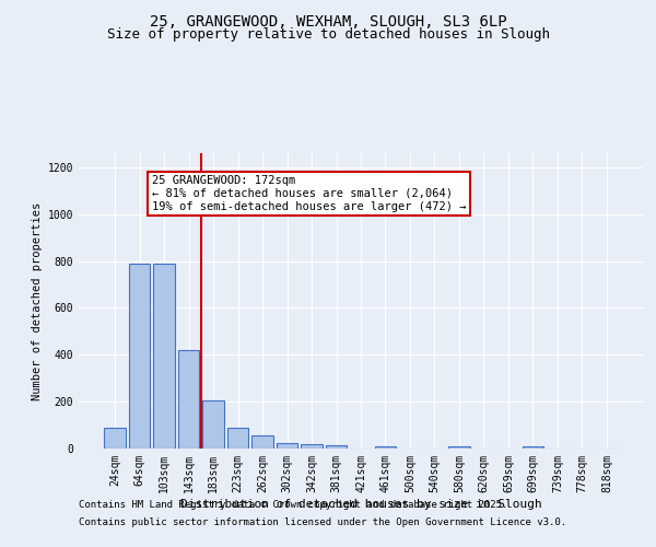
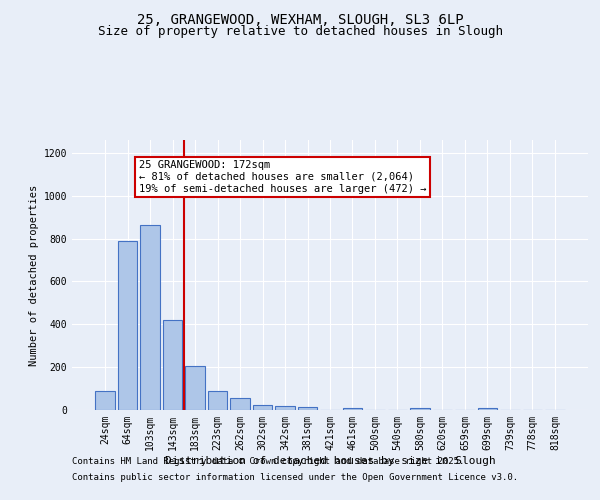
103sqm: 790 -> 865
